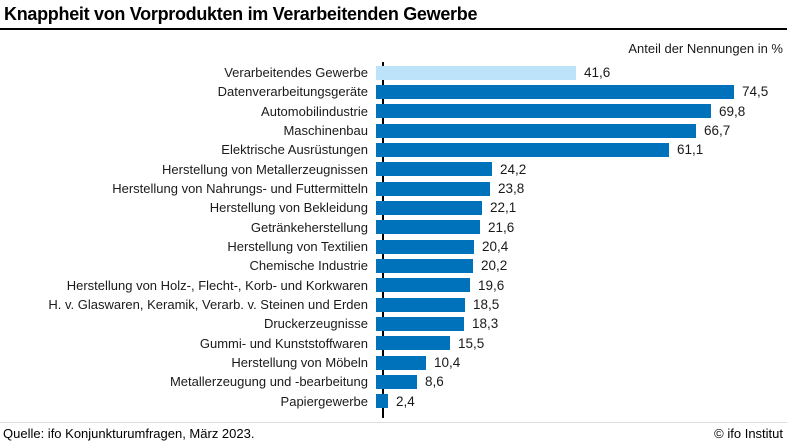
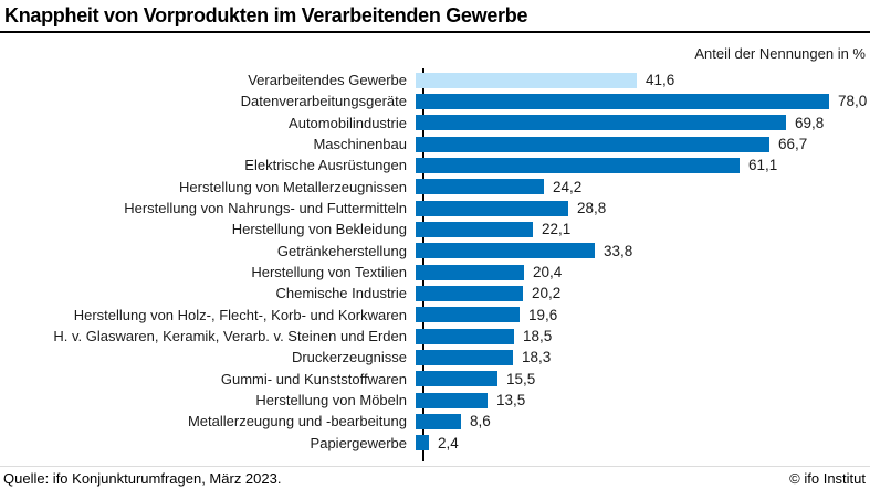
Datenverarbeitungsgeräte: 74,5 -> 78,0
Herstellung von Nahrungs- und Futtermitteln: 23,8 -> 28,8
Getränkeherstellung: 21,6 -> 33,8
Herstellung von Möbeln: 10,4 -> 13,5
